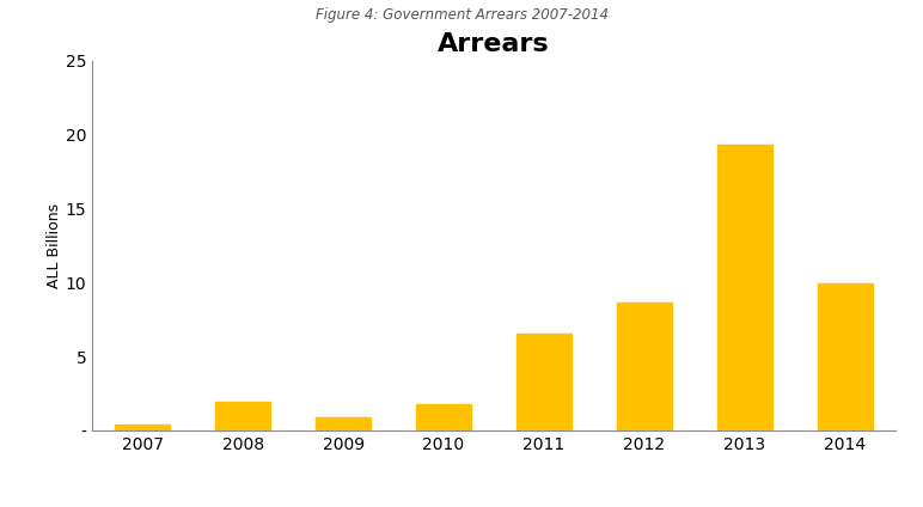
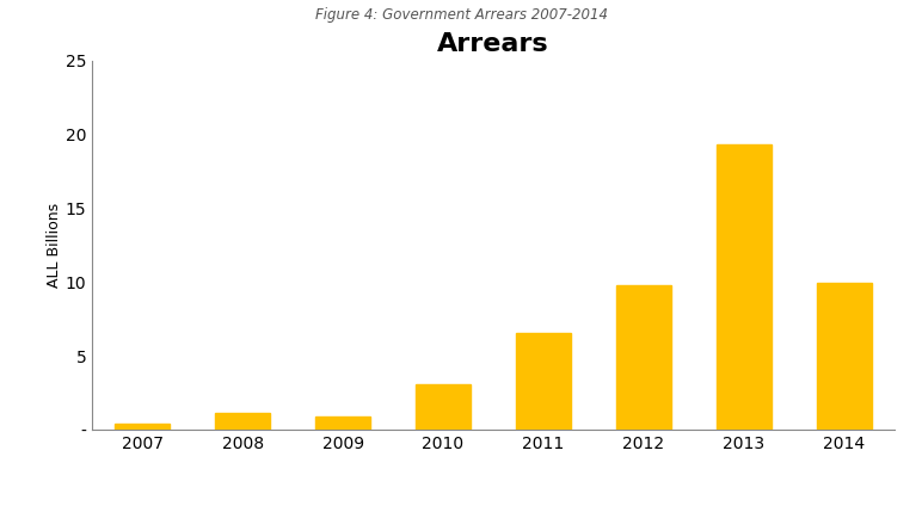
2008: 2.0 -> 1.2
2010: 1.8 -> 3.1
2012: 8.7 -> 9.8
